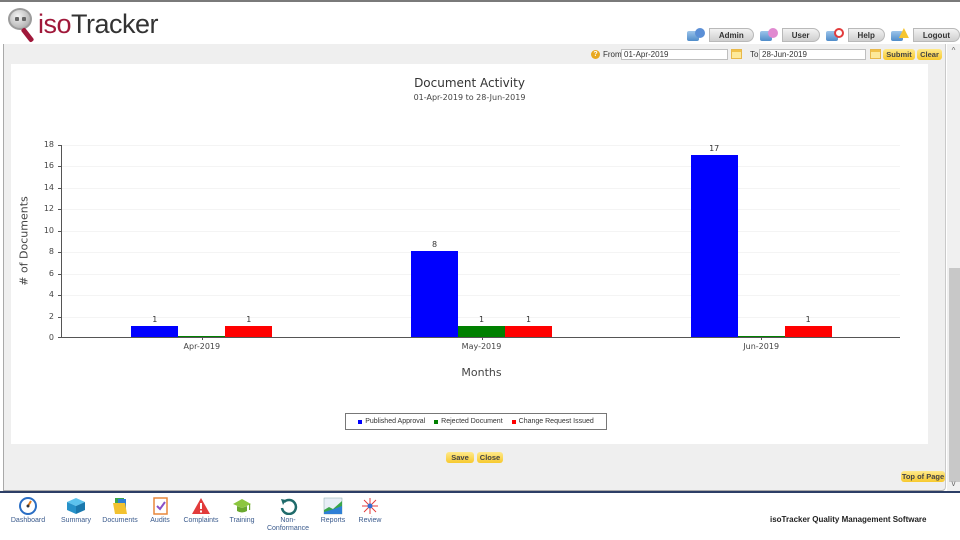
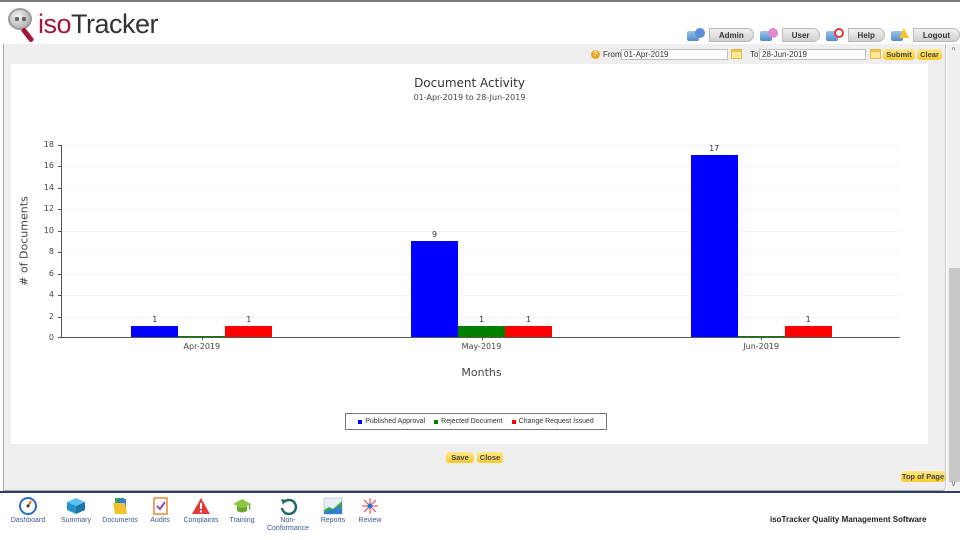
Published Approval/May-2019: 8 -> 9
